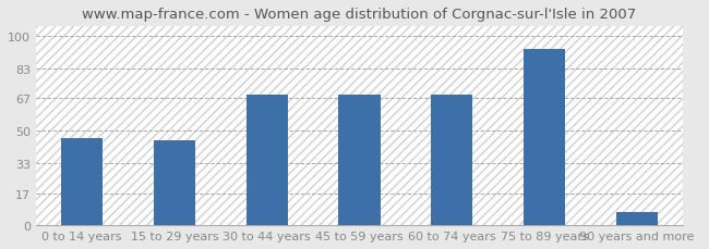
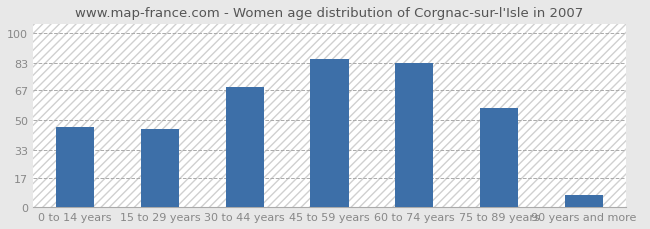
45 to 59 years: 69 -> 85
60 to 74 years: 69 -> 83
75 to 89 years: 93 -> 57
